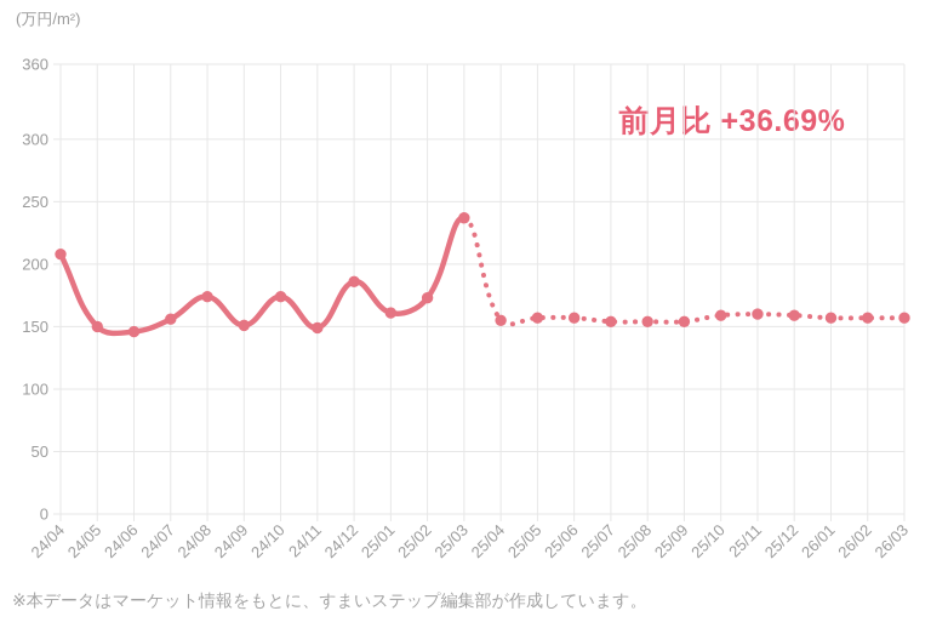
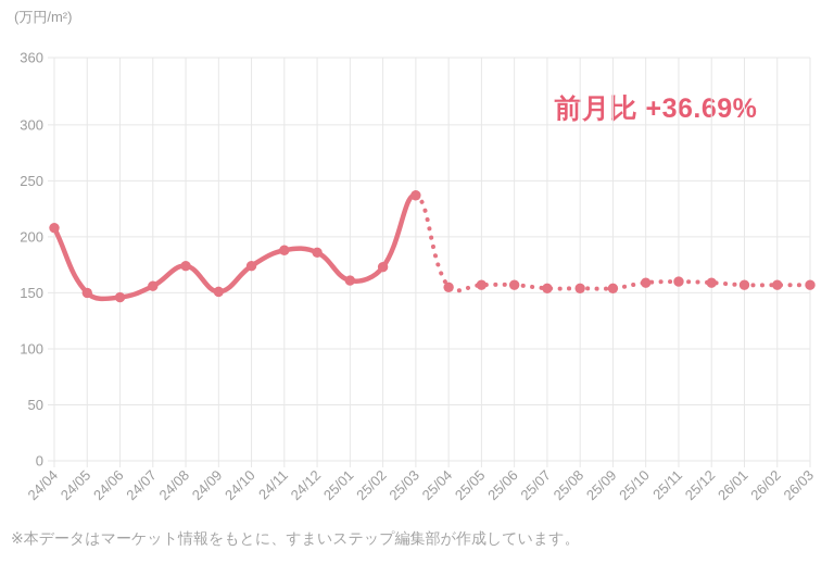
24/11: 149 -> 188
